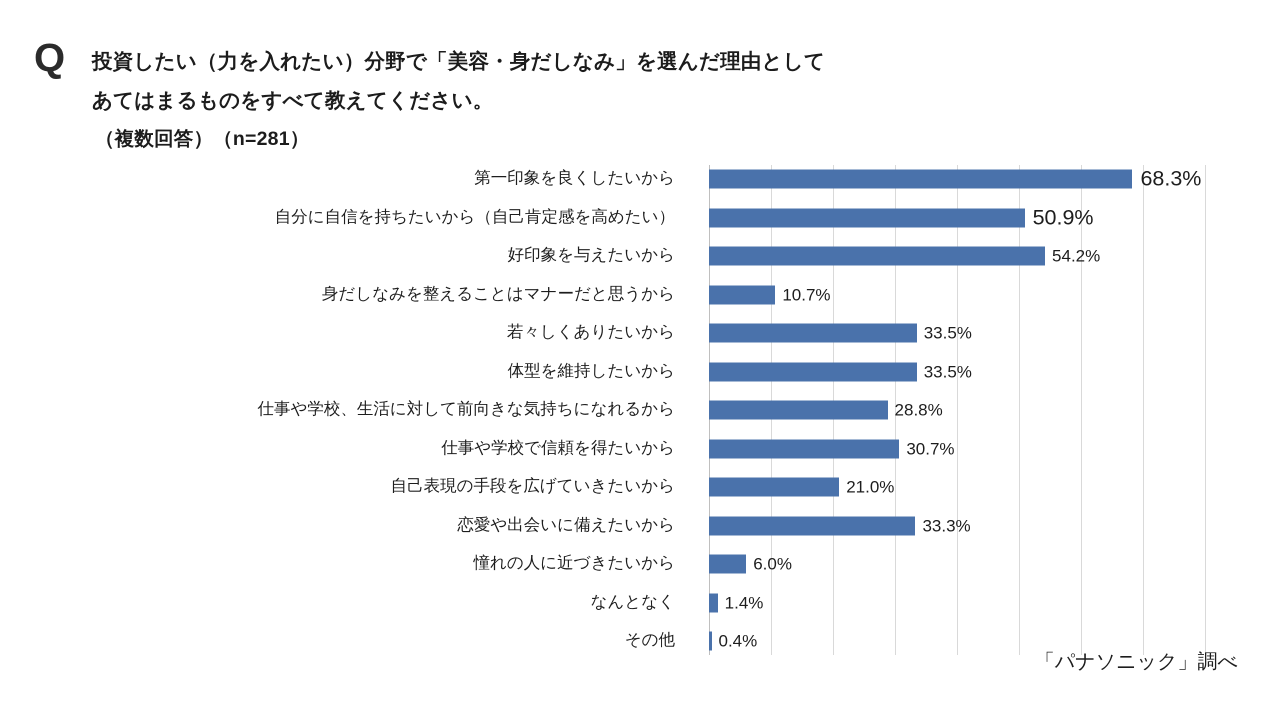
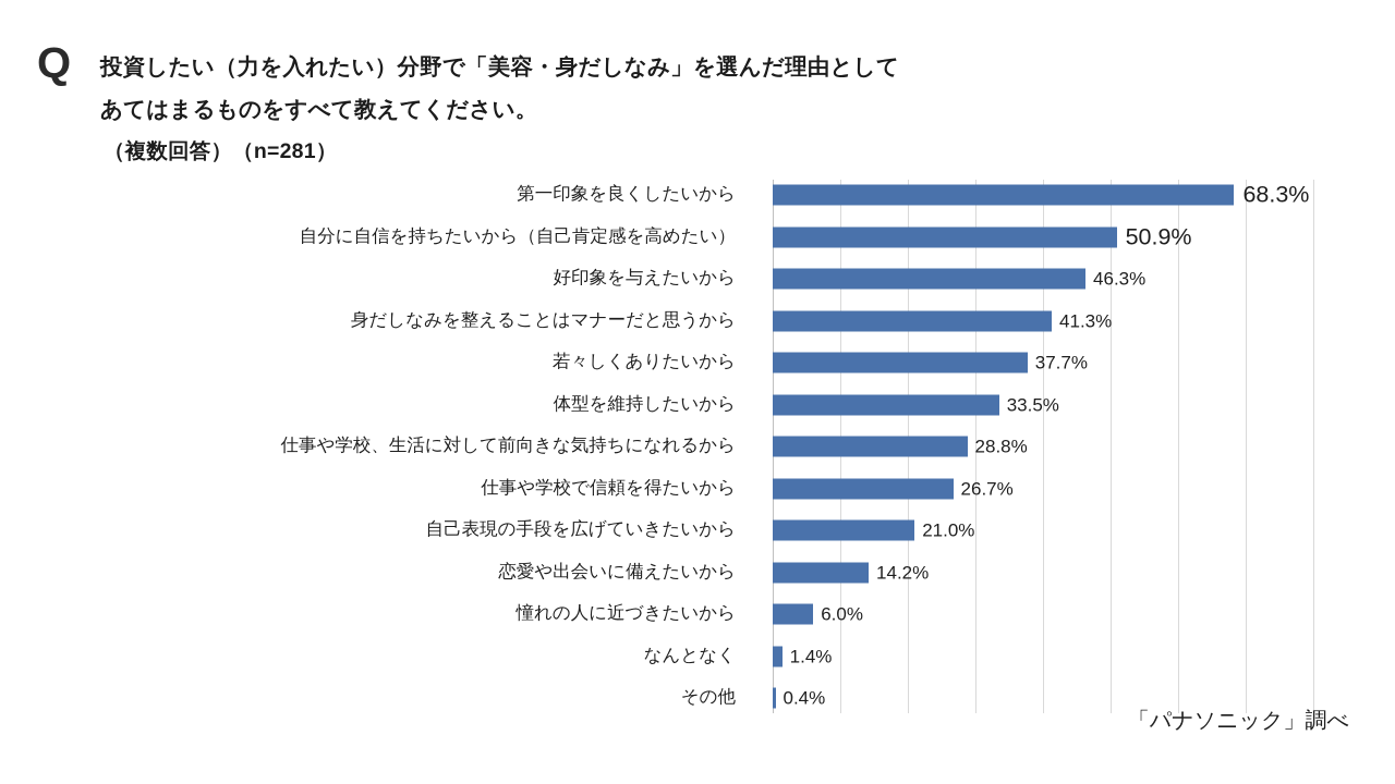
好印象を与えたいから: 54.2% -> 46.3%
身だしなみを整えることはマナーだと思うから: 10.7% -> 41.3%
若々しくありたいから: 33.5% -> 37.7%
仕事や学校で信頼を得たいから: 30.7% -> 26.7%
恋愛や出会いに備えたいから: 33.3% -> 14.2%
